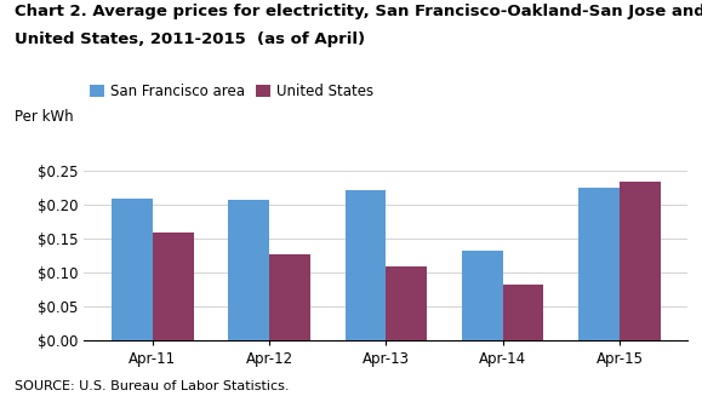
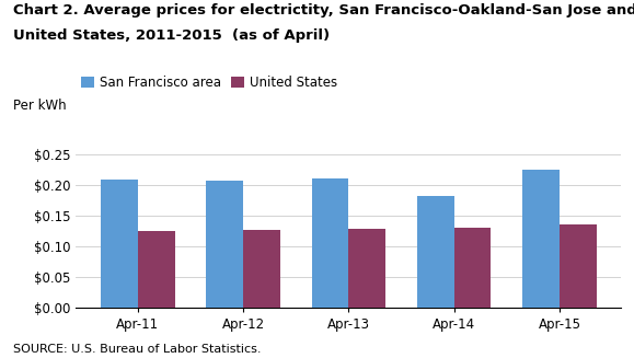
United States/Apr-11: $0.160 -> $0.126
San Francisco area/Apr-13: $0.222 -> $0.211
United States/Apr-13: $0.110 -> $0.128
San Francisco area/Apr-14: $0.132 -> $0.183
United States/Apr-14: $0.082 -> $0.130
United States/Apr-15: $0.234 -> $0.136
